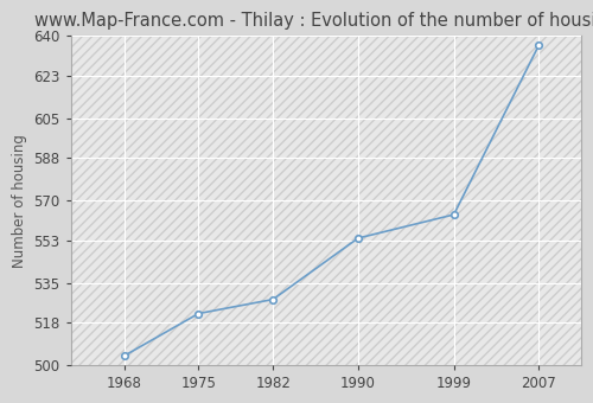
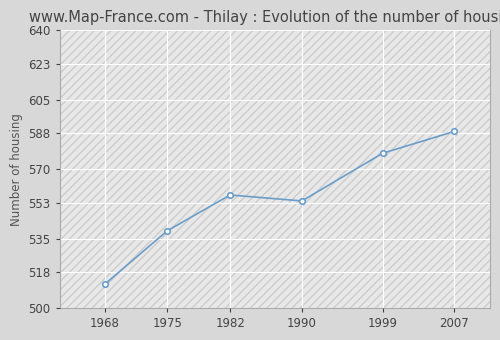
1968: 504 -> 512
1975: 522 -> 539
1982: 528 -> 557
1999: 564 -> 578
2007: 636 -> 589
